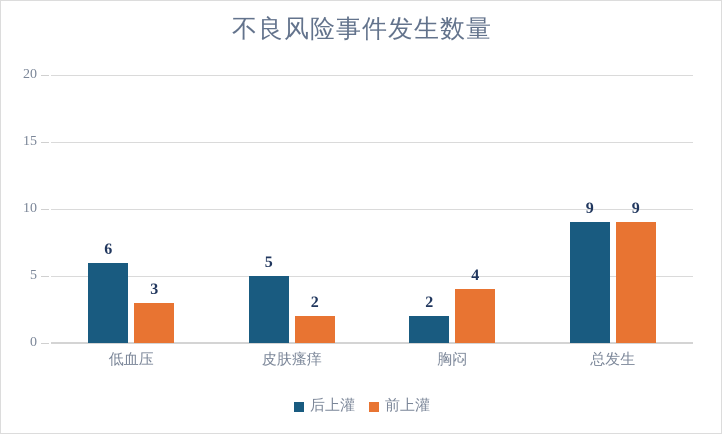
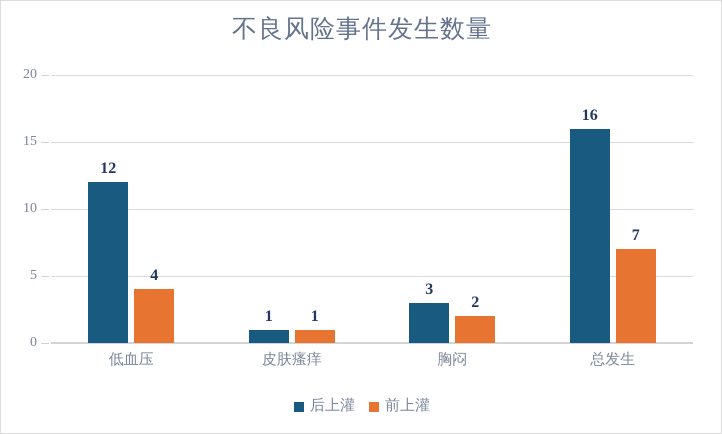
后上灌/低血压: 6 -> 12
前上灌/低血压: 3 -> 4
后上灌/皮肤瘙痒: 5 -> 1
前上灌/皮肤瘙痒: 2 -> 1
后上灌/胸闷: 2 -> 3
前上灌/胸闷: 4 -> 2
后上灌/总发生: 9 -> 16
前上灌/总发生: 9 -> 7
